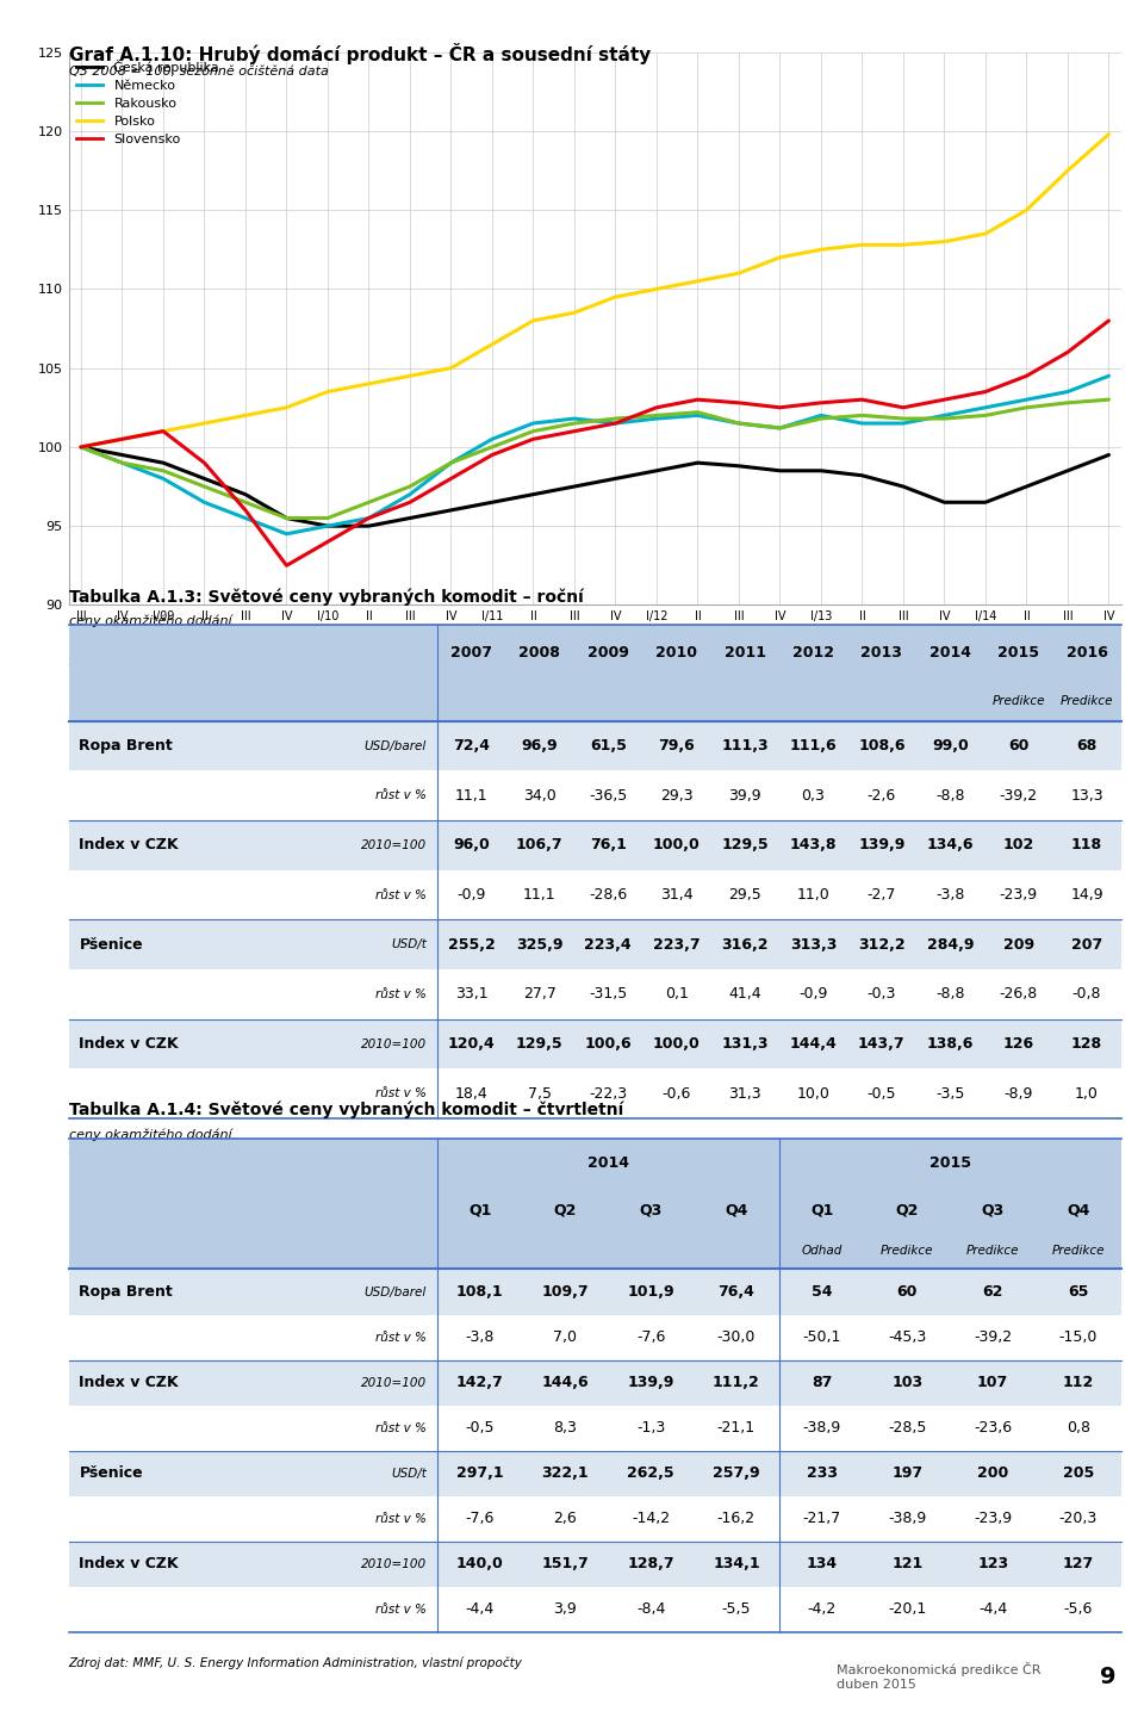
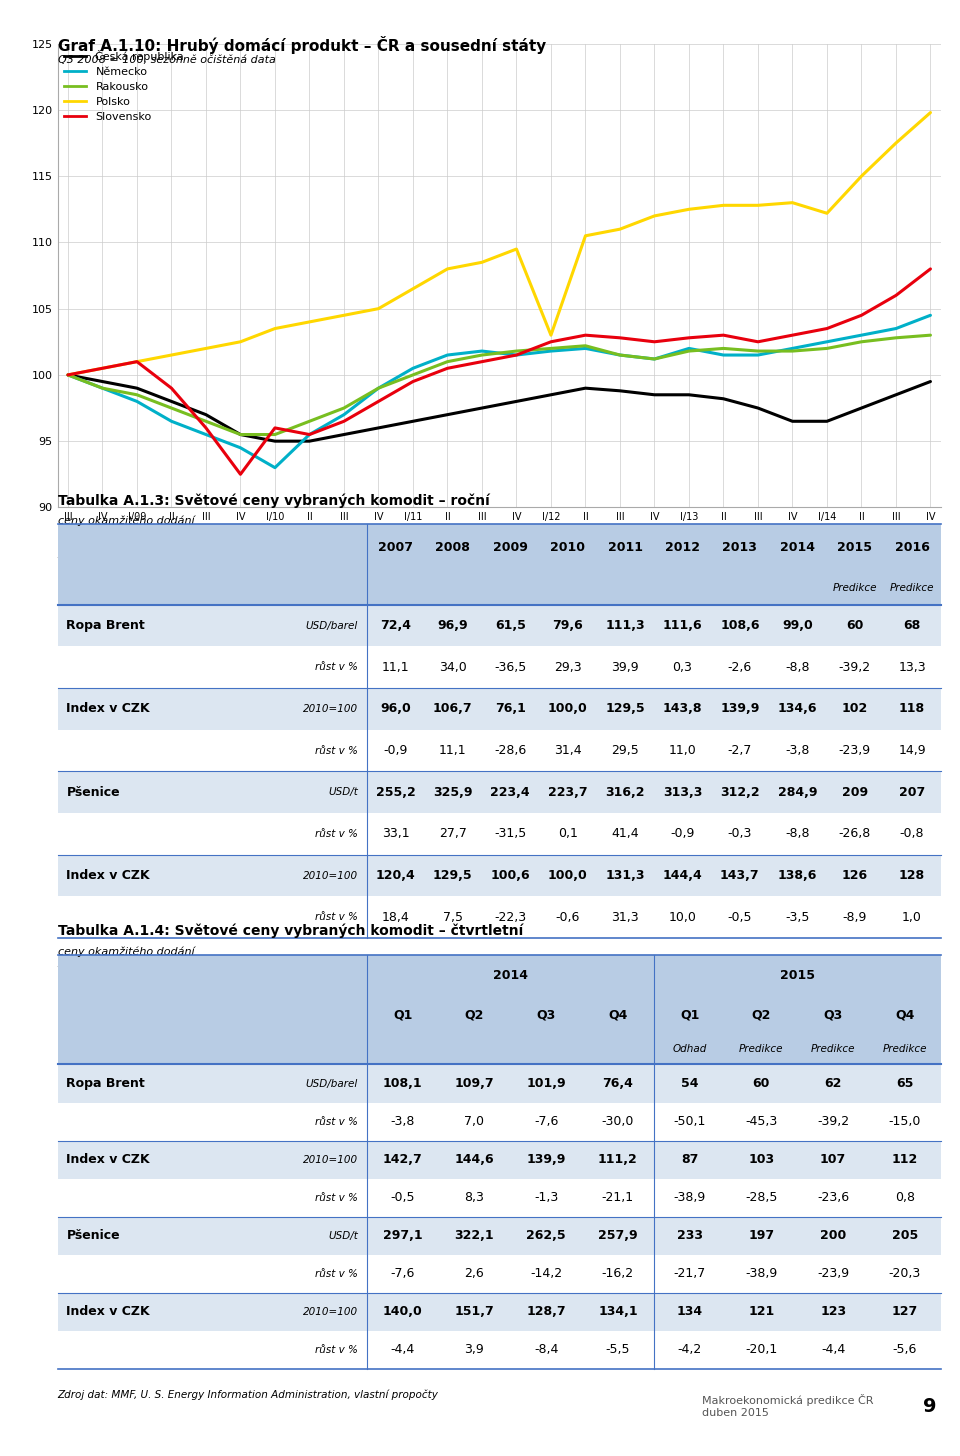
Německo/I/10: 95.0 -> 93.0
Slovensko/I/10: 94.0 -> 96.0
Polsko/I/12: 110.0 -> 103.0
Polsko/I/14: 113.5 -> 112.2
